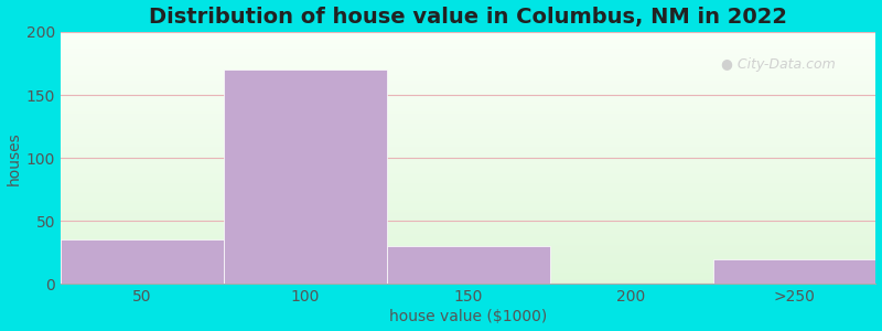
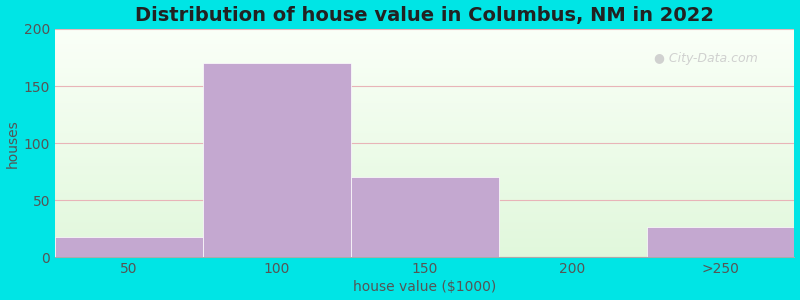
50: 35 -> 18
150: 30 -> 70
>250: 20 -> 27
